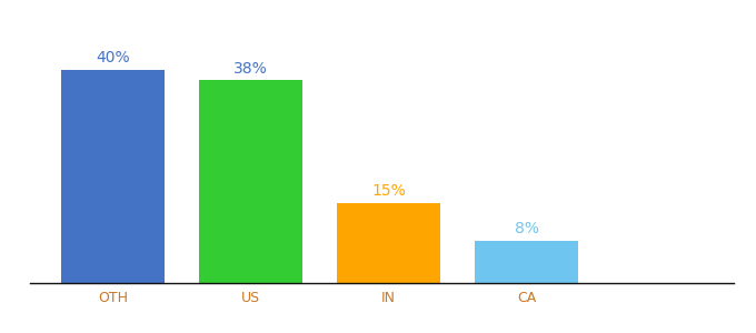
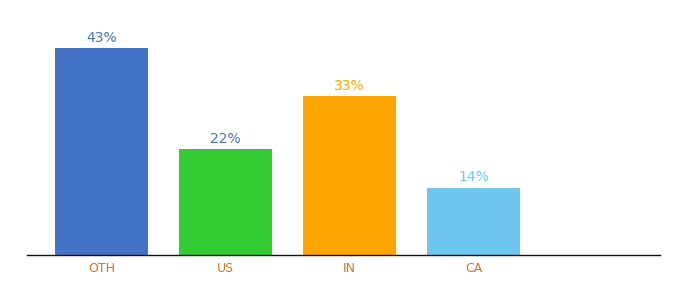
OTH: 40% -> 43%
US: 38% -> 22%
IN: 15% -> 33%
CA: 8% -> 14%
